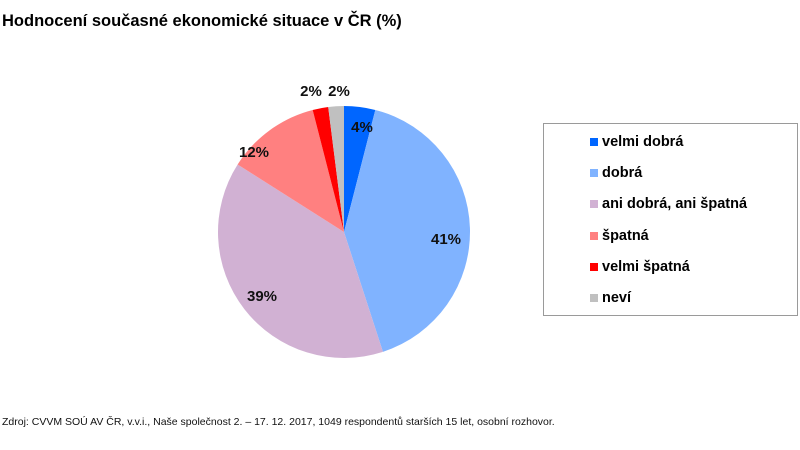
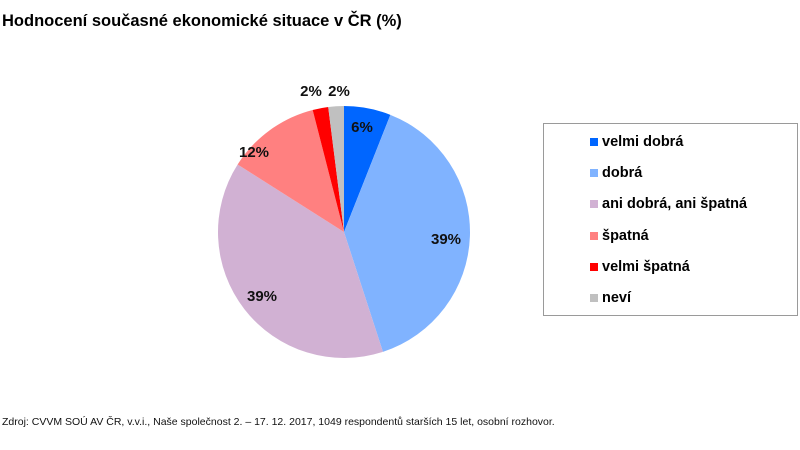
velmi dobrá: 4% -> 6%
dobrá: 41% -> 39%
